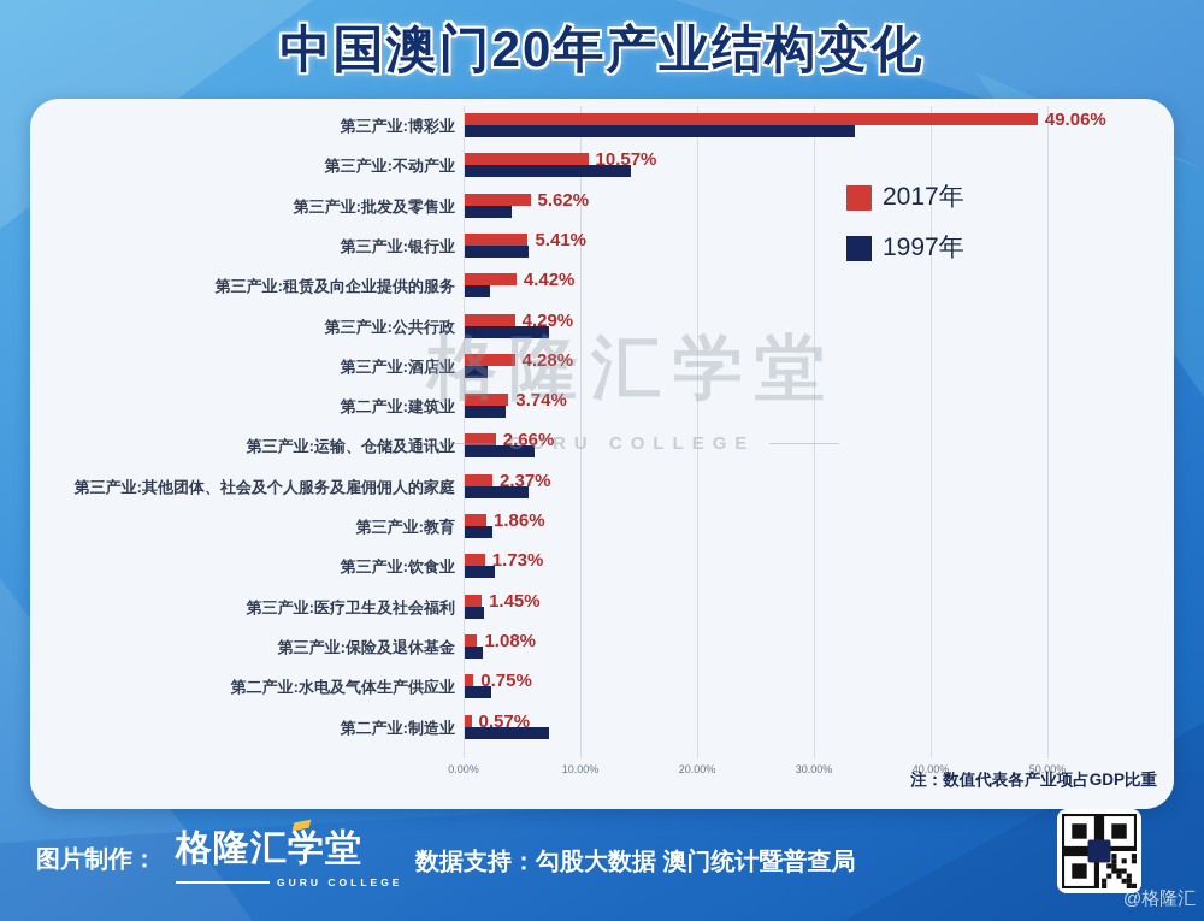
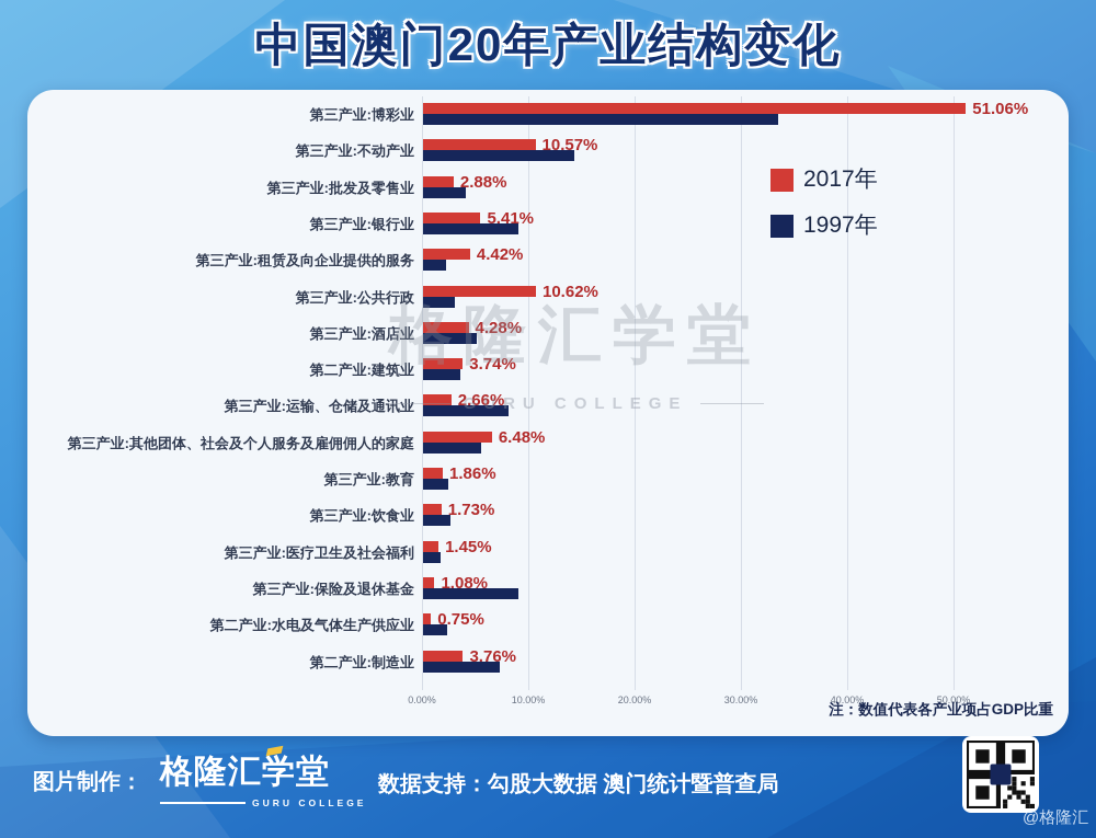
2017年/第三产业:博彩业: 49.06% -> 51.06%
2017年/第三产业:批发及零售业: 5.62% -> 2.88%
1997年/第三产业:银行业: 6% -> 9%
2017年/第三产业:公共行政: 4.29% -> 10.62%
1997年/第三产业:公共行政: 7% -> 3%
1997年/第三产业:酒店业: 2% -> 5%
1997年/第三产业:运输、仓储及通讯业: 6% -> 8%
2017年/第三产业:其他团体、社会及个人服务及雇佣佣人的家庭: 2.37% -> 6.48%
1997年/第三产业:保险及退休基金: 2% -> 9%
2017年/第二产业:制造业: 0.57% -> 3.76%
